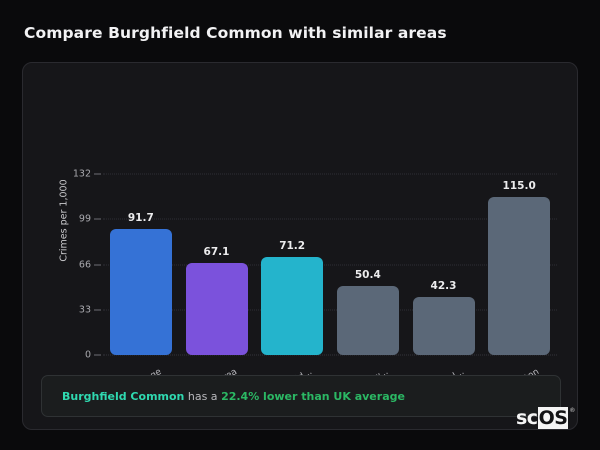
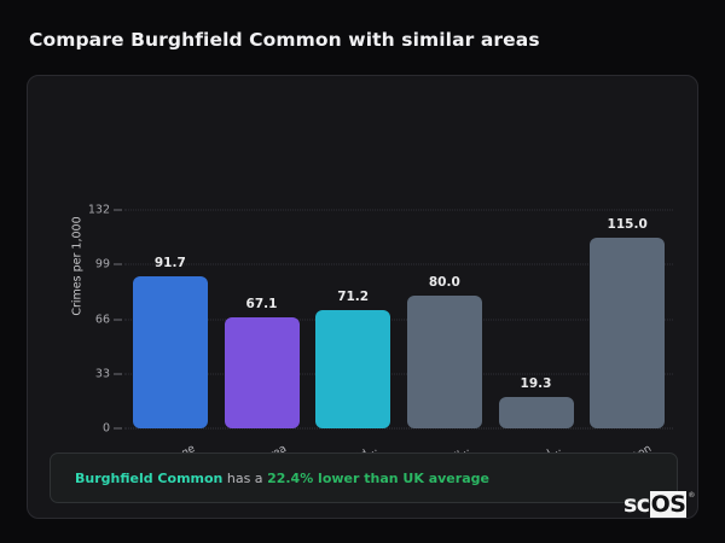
Rural Erew...: 50.4 -> 80.0
Great Shel...: 42.3 -> 19.3
